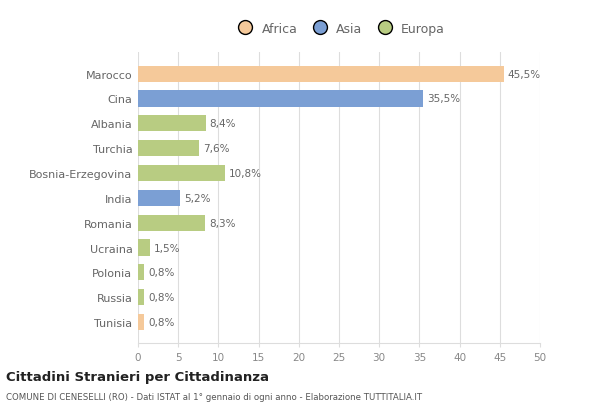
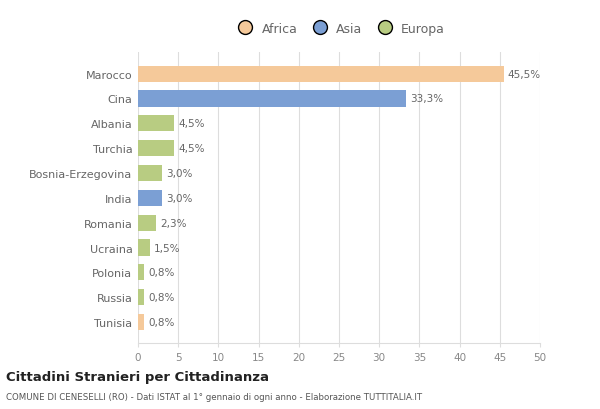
Cina: 35,5% -> 33,3%
Albania: 8,4% -> 4,5%
Turchia: 7,6% -> 4,5%
Bosnia-Erzegovina: 10,8% -> 3,0%
India: 5,2% -> 3,0%
Romania: 8,3% -> 2,3%
